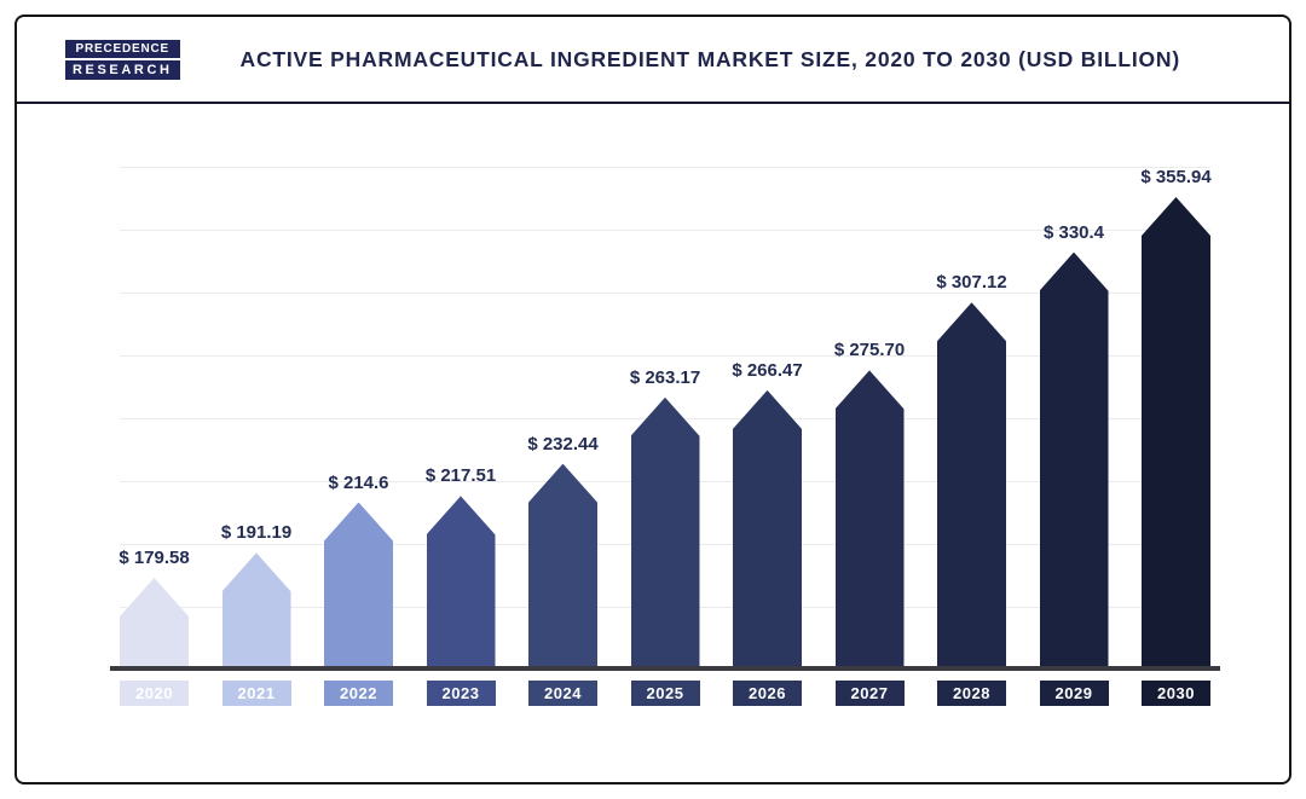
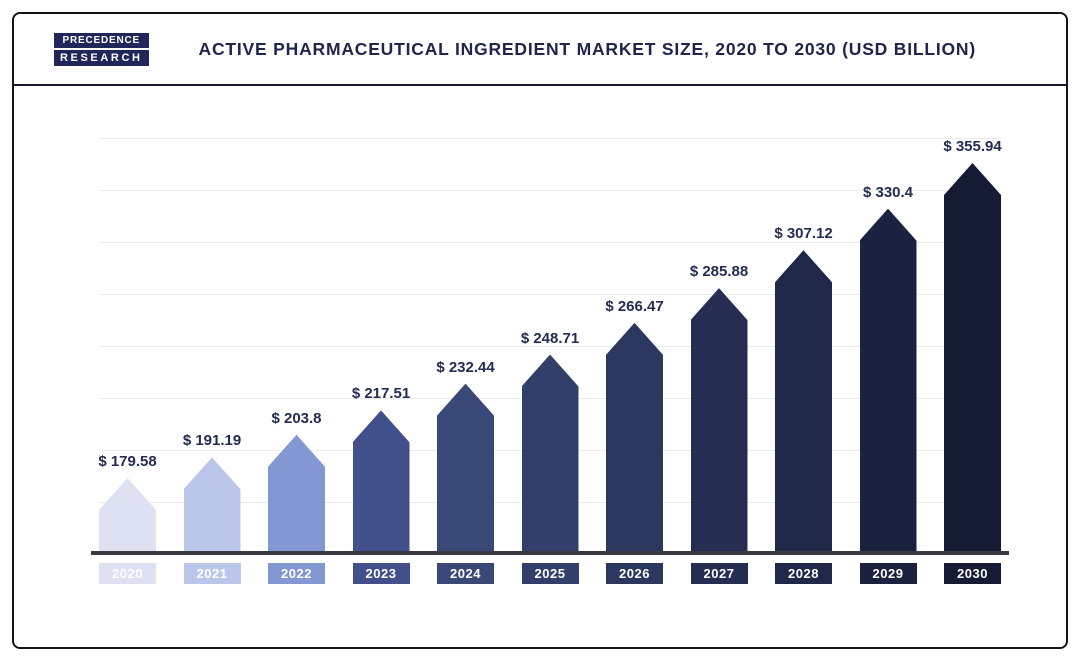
2022: 214.6 -> 203.8
2025: 263.17 -> 248.71
2027: 275.70 -> 285.88
